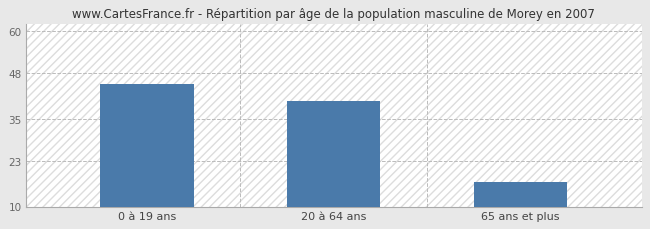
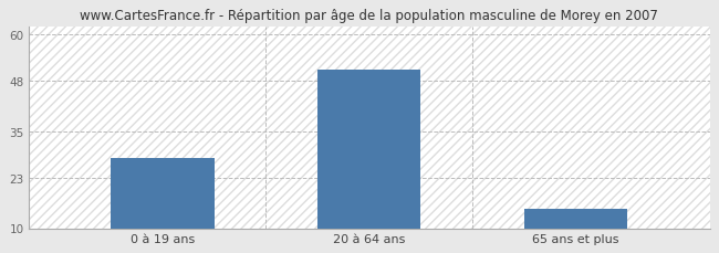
0 à 19 ans: 45 -> 28
20 à 64 ans: 40 -> 51
65 ans et plus: 17 -> 15
